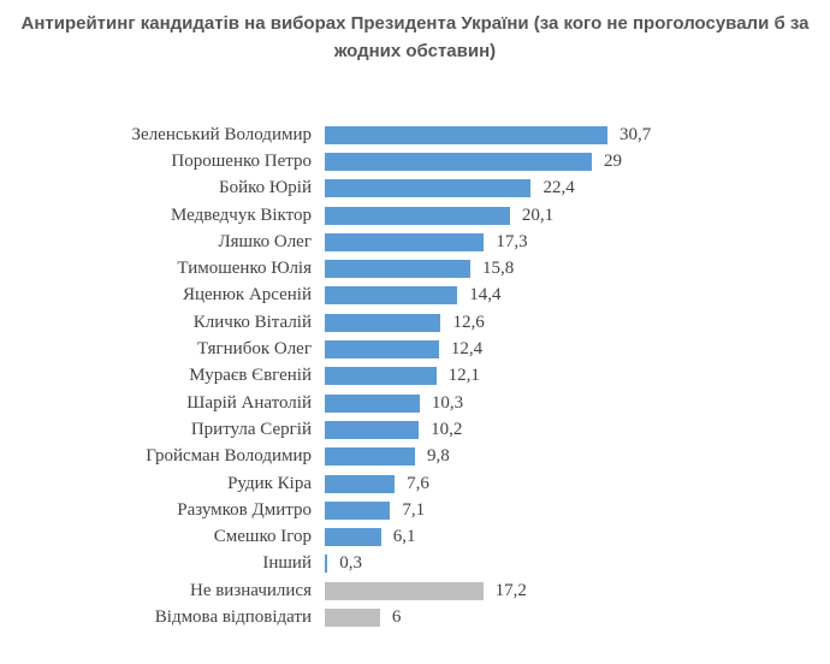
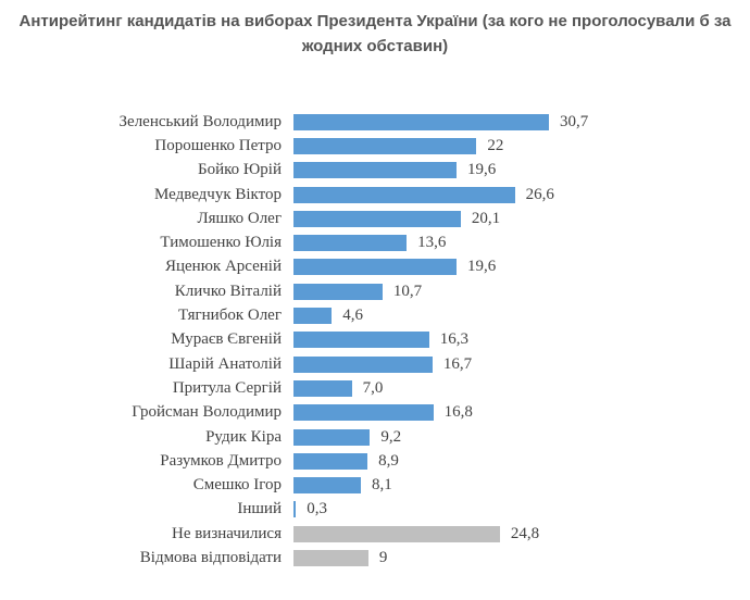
Порошенко Петро: 29 -> 22
Бойко Юрій: 22,4 -> 19,6
Медведчук Віктор: 20,1 -> 26,6
Ляшко Олег: 17,3 -> 20,1
Тимошенко Юлія: 15,8 -> 13,6
Яценюк Арсеній: 14,4 -> 19,6
Кличко Віталій: 12,6 -> 10,7
Тягнибок Олег: 12,4 -> 4,6
Мураєв Євгеній: 12,1 -> 16,3
Шарій Анатолій: 10,3 -> 16,7
Притула Сергій: 10,2 -> 7,0
Гройсман Володимир: 9,8 -> 16,8
Рудик Кіра: 7,6 -> 9,2
Разумков Дмитро: 7,1 -> 8,9
Смешко Ігор: 6,1 -> 8,1
Не визначилися: 17,2 -> 24,8
Відмова відповідати: 6 -> 9
